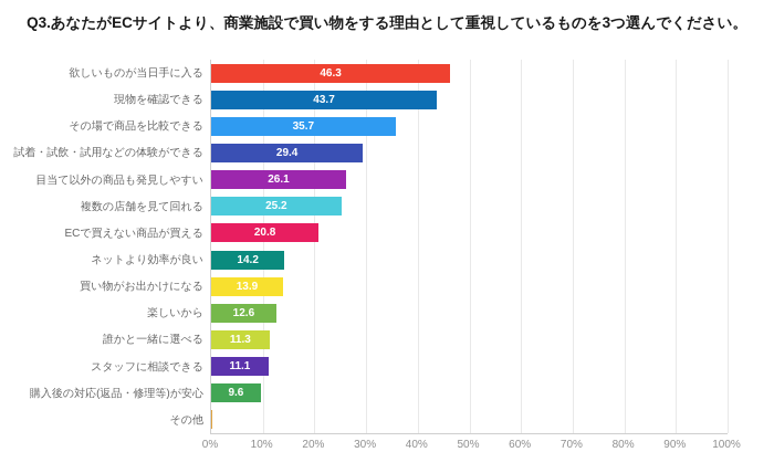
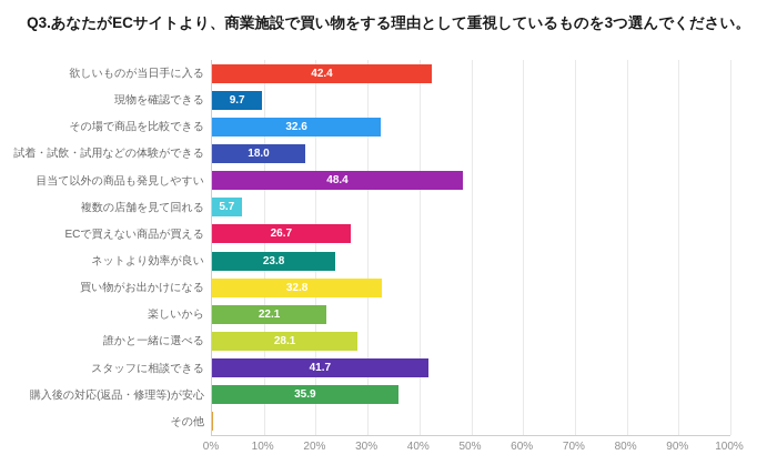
欲しいものが当日手に入る: 46.3 -> 42.4
現物を確認できる: 43.7 -> 9.7
その場で商品を比較できる: 35.7 -> 32.6
試着・試飲・試用などの体験ができる: 29.4 -> 18.0
目当て以外の商品も発見しやすい: 26.1 -> 48.4
複数の店舗を見て回れる: 25.2 -> 5.7
ECで買えない商品が買える: 20.8 -> 26.7
ネットより効率が良い: 14.2 -> 23.8
買い物がお出かけになる: 13.9 -> 32.8
楽しいから: 12.6 -> 22.1
誰かと一緒に選べる: 11.3 -> 28.1
スタッフに相談できる: 11.1 -> 41.7
購入後の対応(返品・修理等)が安心: 9.6 -> 35.9
